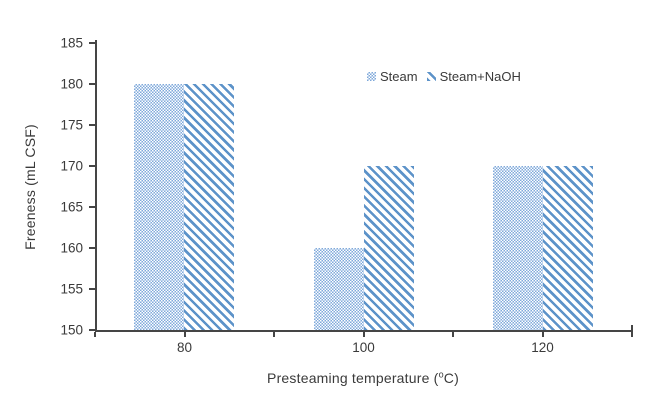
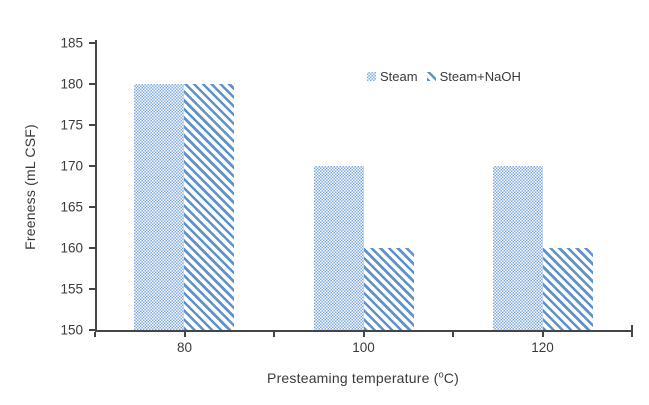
Steam/100: 160 -> 170
Steam+NaOH/100: 170 -> 160
Steam+NaOH/120: 170 -> 160
